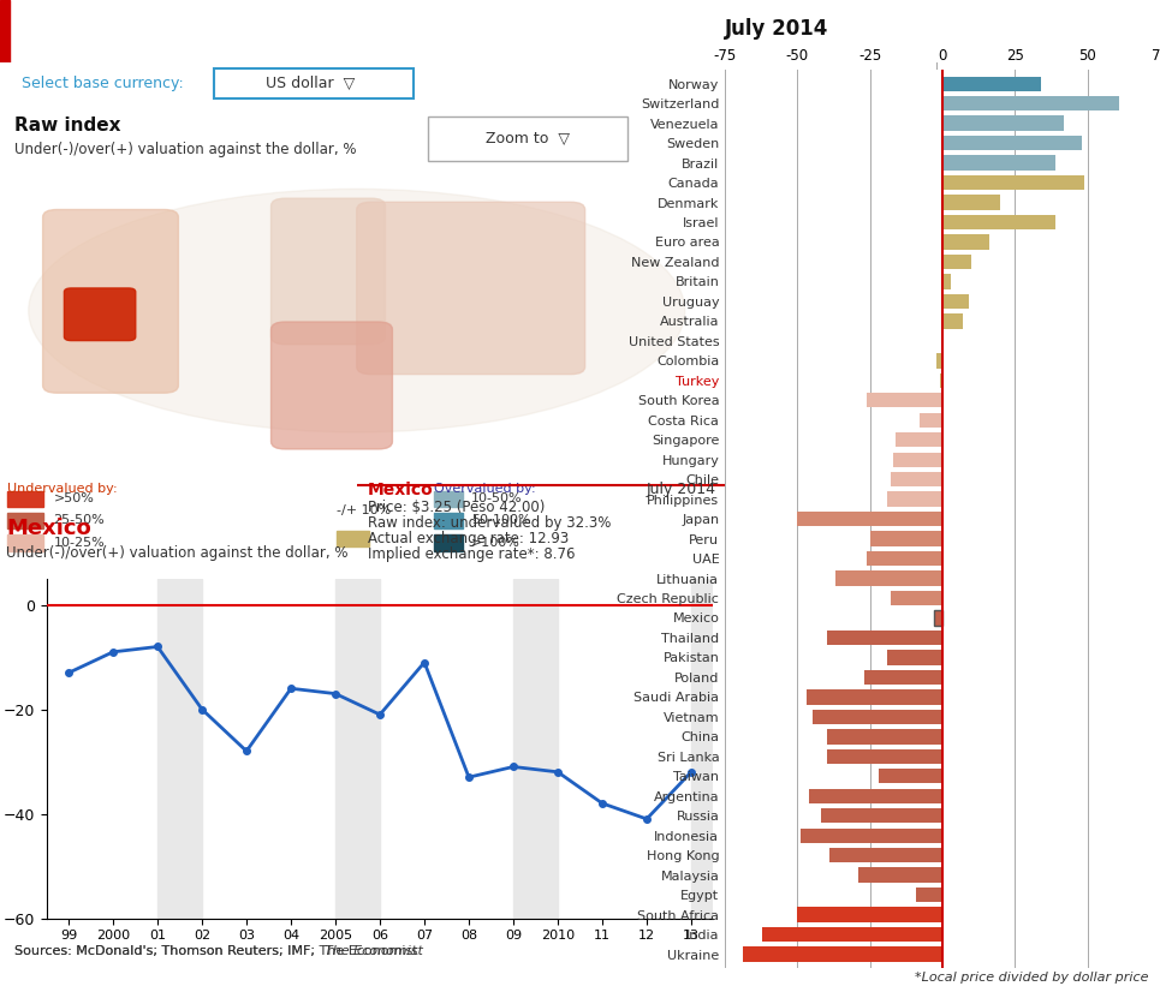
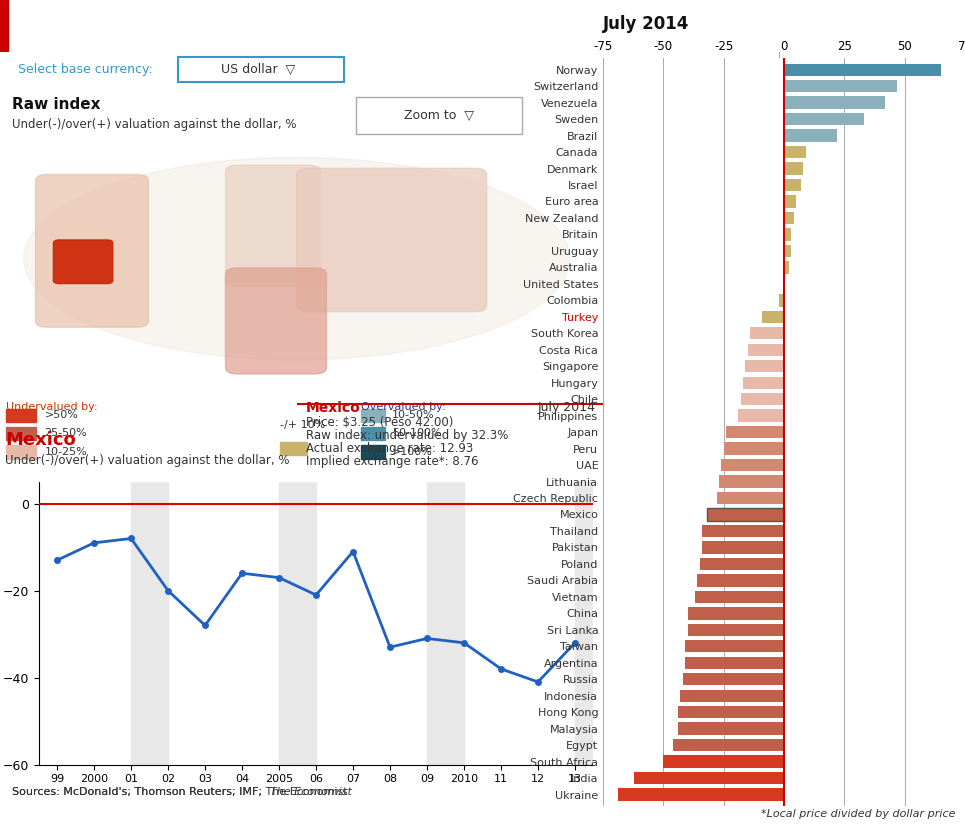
July 2014/Norway: 34 -> 65
July 2014/Switzerland: 61 -> 47
July 2014/Sweden: 48 -> 33
July 2014/Brazil: 39 -> 22
July 2014/Canada: 49 -> 9
July 2014/Denmark: 20 -> 8
July 2014/Israel: 39 -> 7
July 2014/Euro area: 16 -> 5
July 2014/New Zealand: 10 -> 4
July 2014/Uruguay: 9 -> 3
July 2014/Australia: 7 -> 2
July 2014/Turkey: -1 -> -9
July 2014/South Korea: -26 -> -14
July 2014/Costa Rica: -8 -> -15
July 2014/Japan: -50 -> -24
July 2014/Lithuania: -37 -> -27
July 2014/Czech Republic: -18 -> -28
July 2014/Mexico: -3 -> -32
July 2014/Thailand: -40 -> -34
July 2014/Pakistan: -19 -> -34
July 2014/Poland: -27 -> -35
July 2014/Saudi Arabia: -47 -> -36
July 2014/Vietnam: -45 -> -37
July 2014/Taiwan: -22 -> -41
July 2014/Argentina: -46 -> -41
July 2014/Indonesia: -49 -> -43
July 2014/Hong Kong: -39 -> -44
July 2014/Malaysia: -29 -> -44
July 2014/Egypt: -9 -> -46
